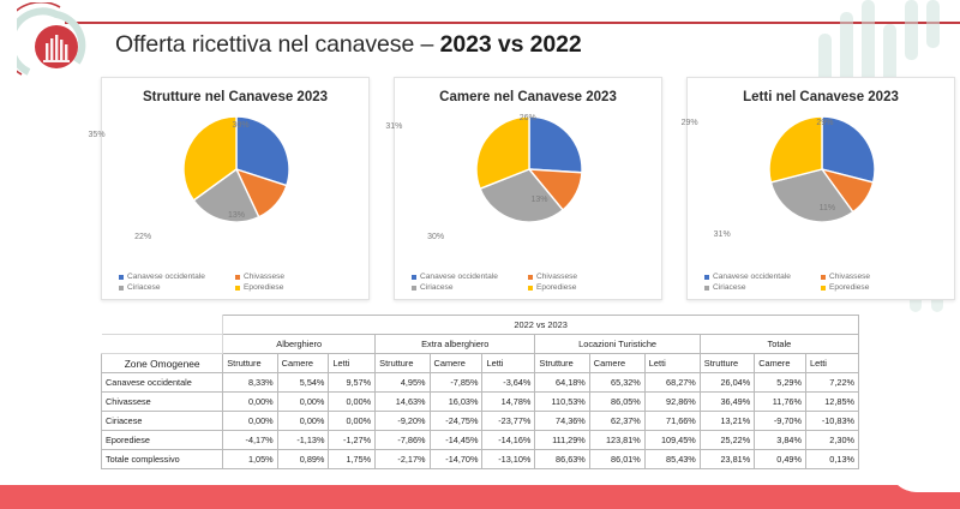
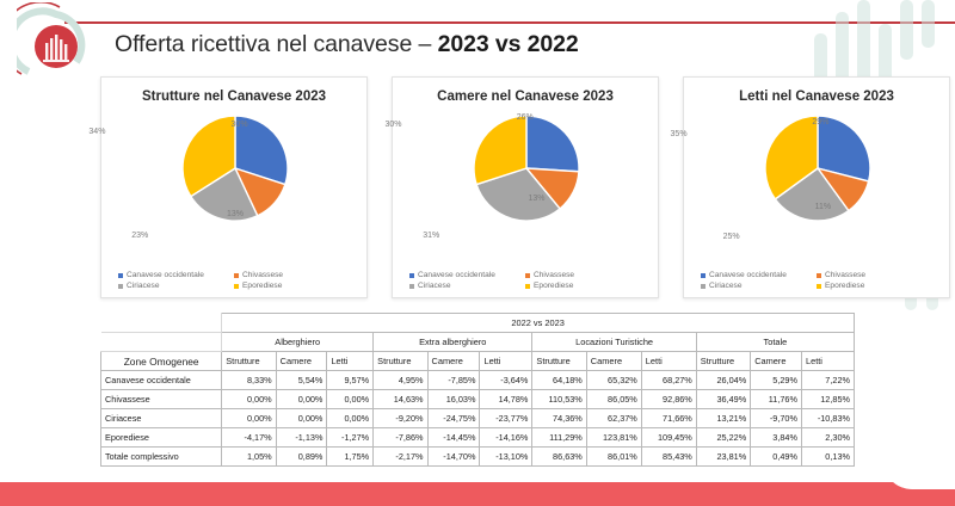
Strutture nel Canavese 2023/Ciriacese: 22% -> 23%
Strutture nel Canavese 2023/Eporediese: 35% -> 34%
Camere nel Canavese 2023/Ciriacese: 30% -> 31%
Camere nel Canavese 2023/Eporediese: 31% -> 30%
Letti nel Canavese 2023/Ciriacese: 31% -> 25%
Letti nel Canavese 2023/Eporediese: 29% -> 35%
